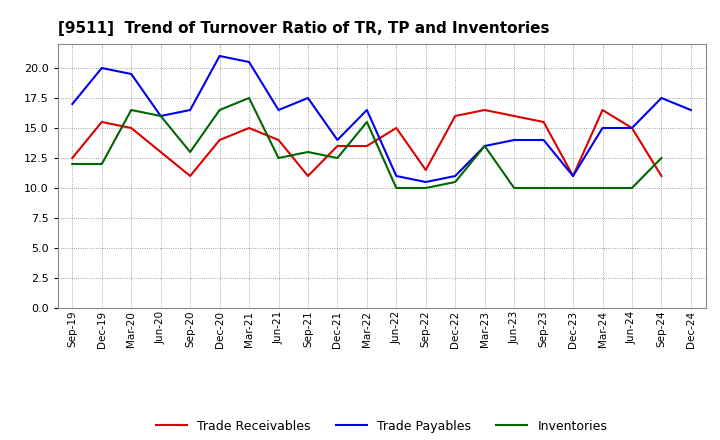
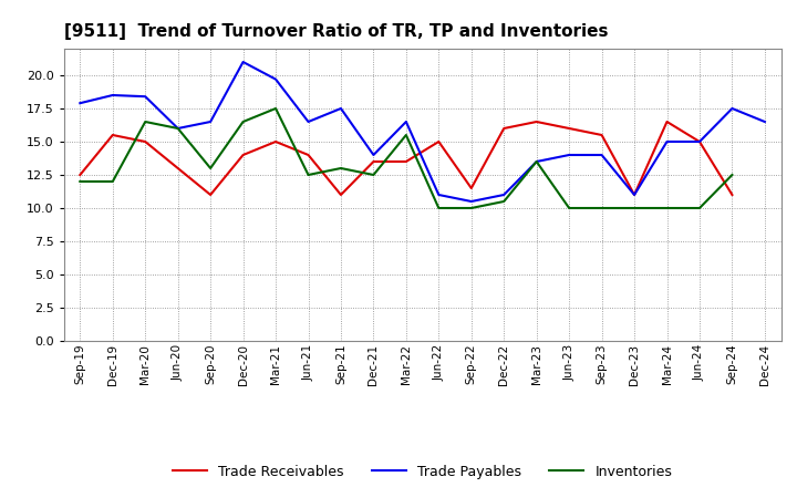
Trade Payables/Sep-19: 17.0 -> 17.9
Trade Payables/Dec-19: 20.0 -> 18.5
Trade Payables/Mar-20: 19.5 -> 18.4
Trade Payables/Mar-21: 20.5 -> 19.7
